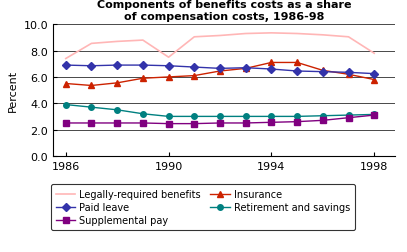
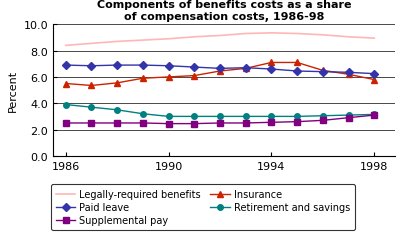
Legally-required benefits/1986: 7.4 -> 8.4
Legally-required benefits/1990: 7.5 -> 8.9
Legally-required benefits/1998: 7.8 -> 8.9
